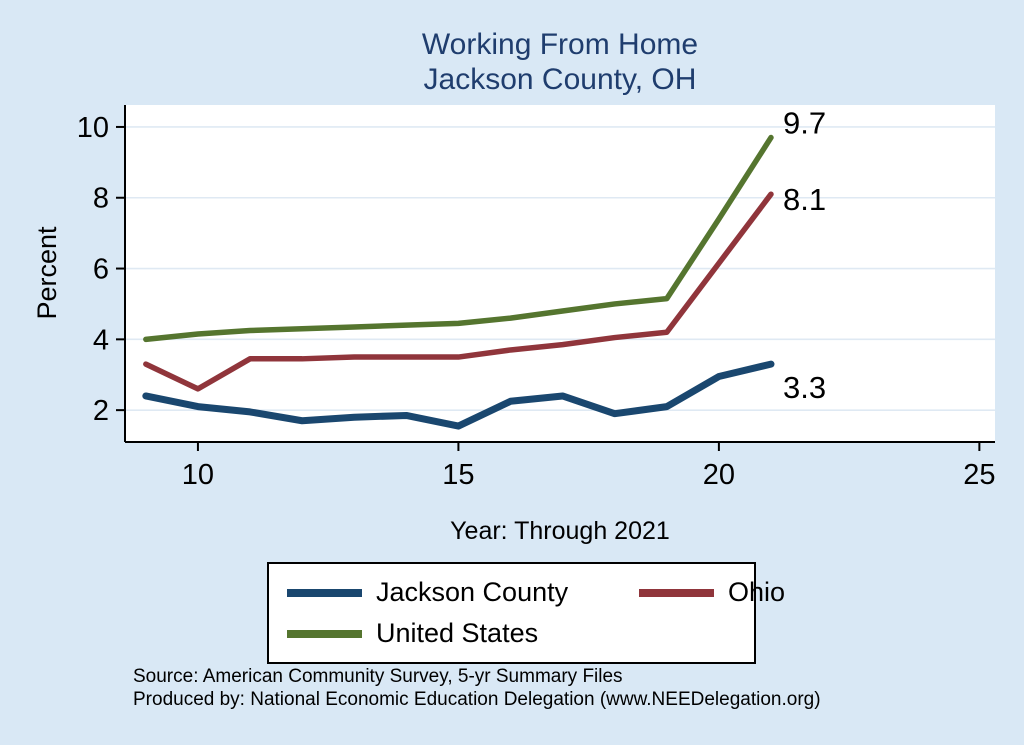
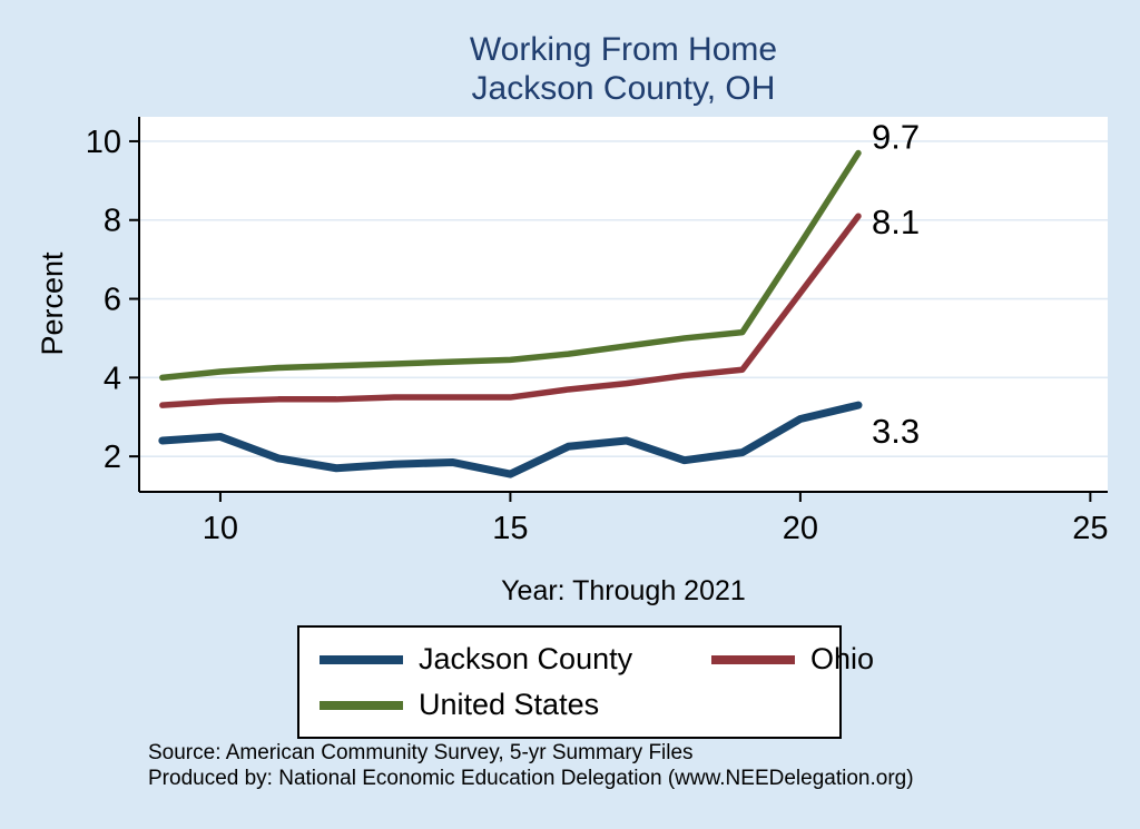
Jackson County/10: 2.1 -> 2.5
Ohio/10: 2.6 -> 3.4
